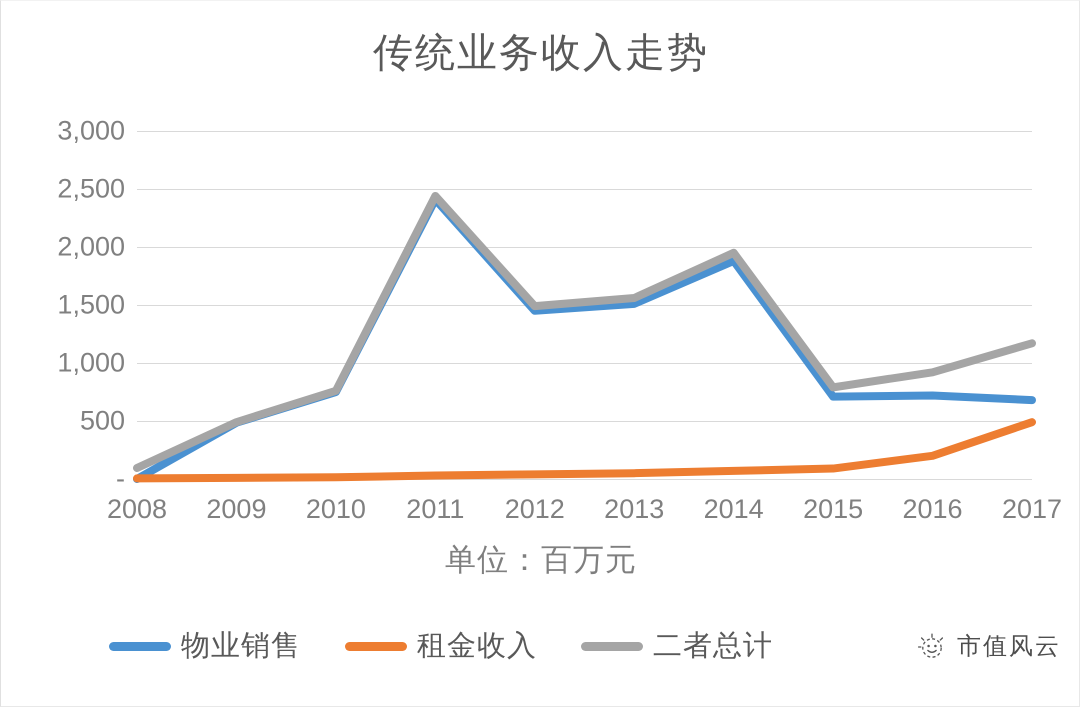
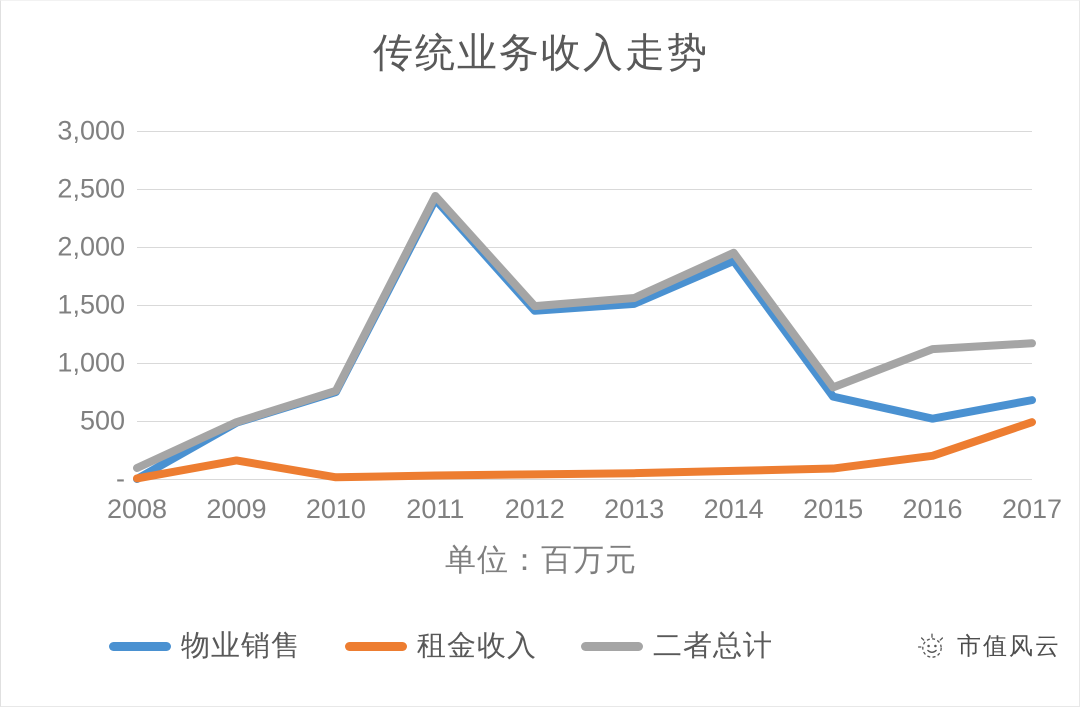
租金收入/2009: 10 -> 160
物业销售/2016: 720 -> 520
二者总计/2016: 920 -> 1120
